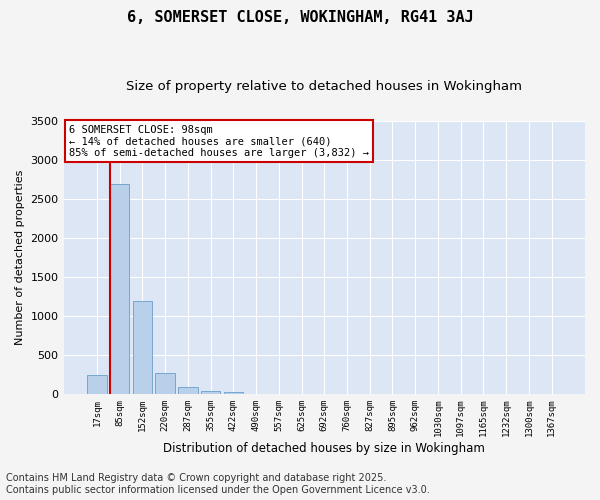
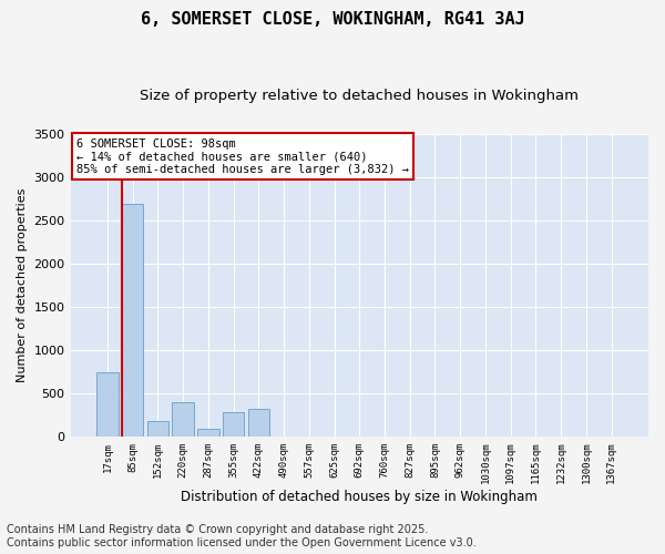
17sqm: 240 -> 740
152sqm: 1180 -> 180
220sqm: 270 -> 400
355sqm: 40 -> 280
422sqm: 20 -> 320
